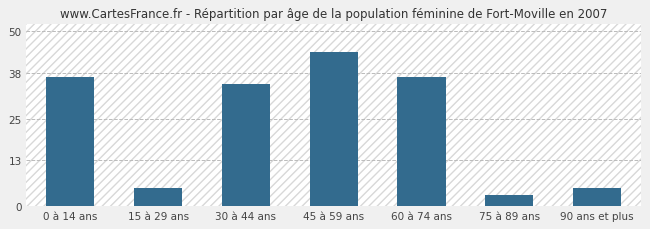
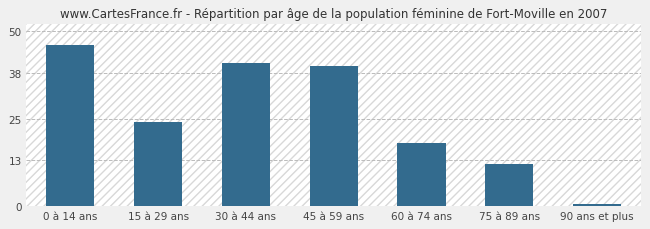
0 à 14 ans: 37.0 -> 46.0
15 à 29 ans: 5.0 -> 24.0
30 à 44 ans: 35.0 -> 41.0
45 à 59 ans: 44.0 -> 40.0
60 à 74 ans: 37.0 -> 18.0
75 à 89 ans: 3.0 -> 12.0
90 ans et plus: 5.0 -> 0.5
